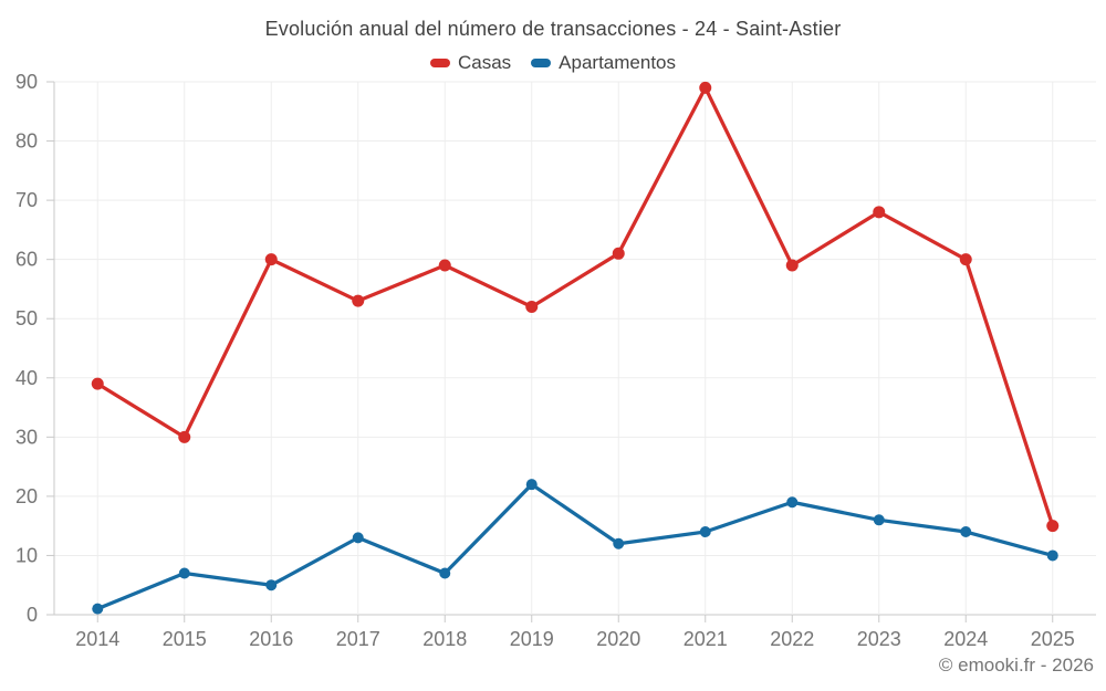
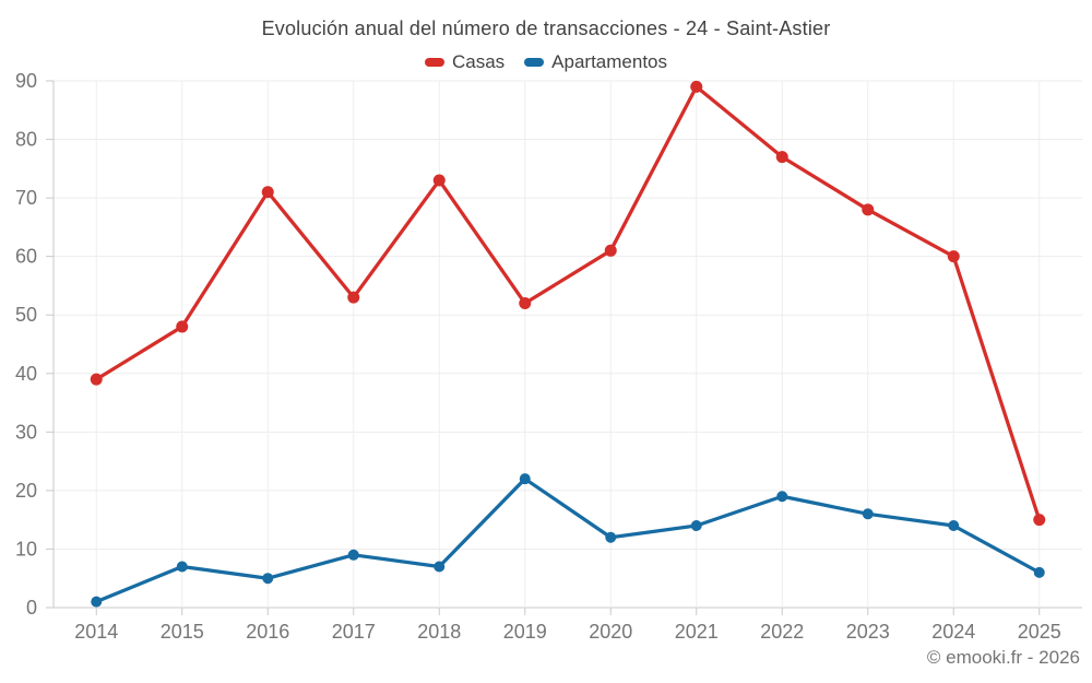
Casas/2015: 30 -> 48
Casas/2016: 60 -> 71
Apartamentos/2017: 13 -> 9
Casas/2018: 59 -> 73
Casas/2022: 59 -> 77
Apartamentos/2025: 10 -> 6
